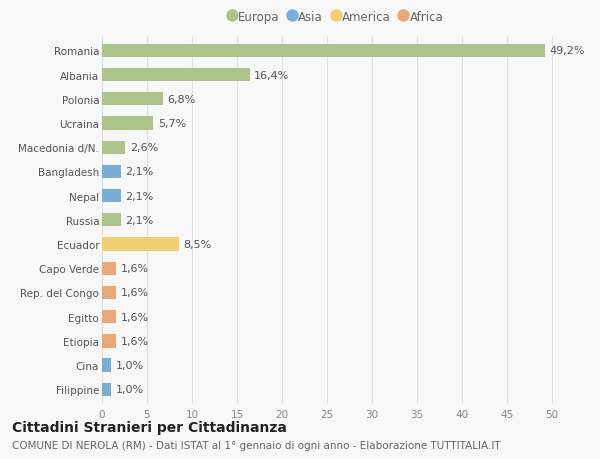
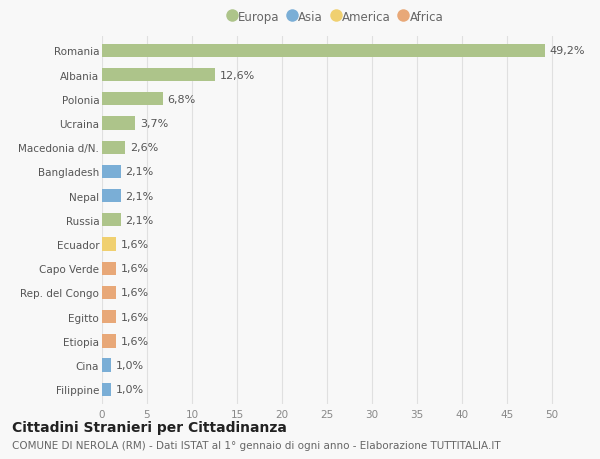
Albania: 16,4% -> 12,6%
Ucraina: 5,7% -> 3,7%
Ecuador: 8,5% -> 1,6%
